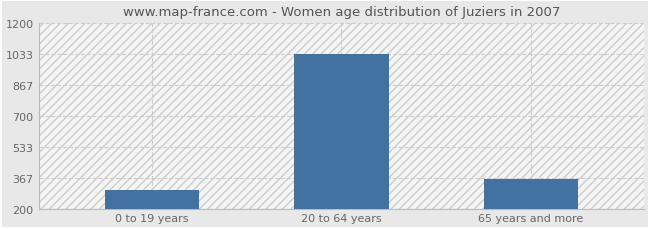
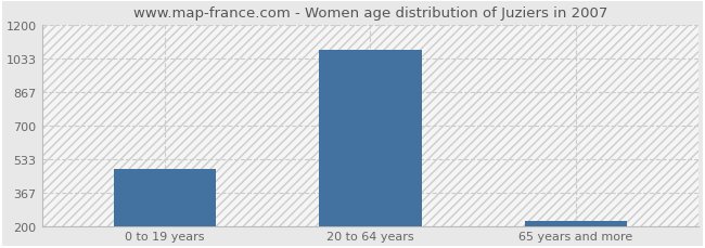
0 to 19 years: 300 -> 480
20 to 64 years: 1030 -> 1080
65 years and more: 360 -> 220
